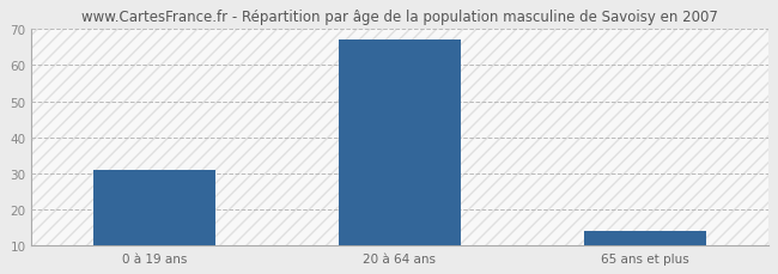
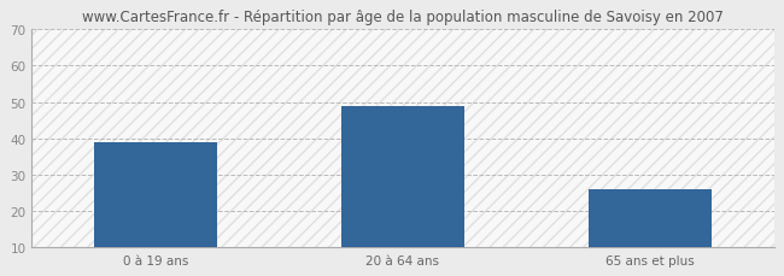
0 à 19 ans: 31 -> 39
20 à 64 ans: 67 -> 49
65 ans et plus: 14 -> 26
